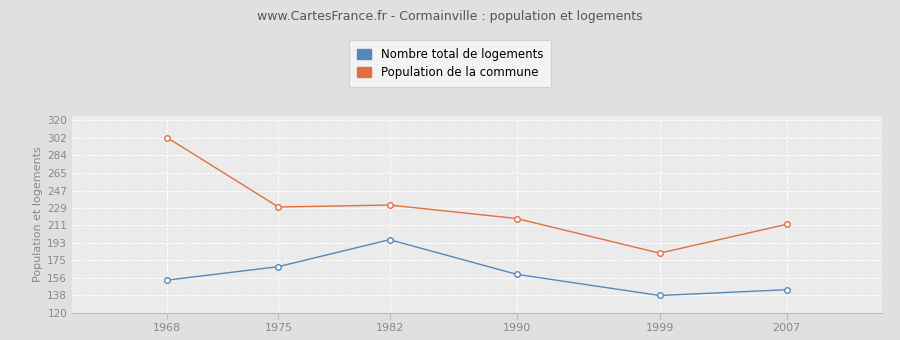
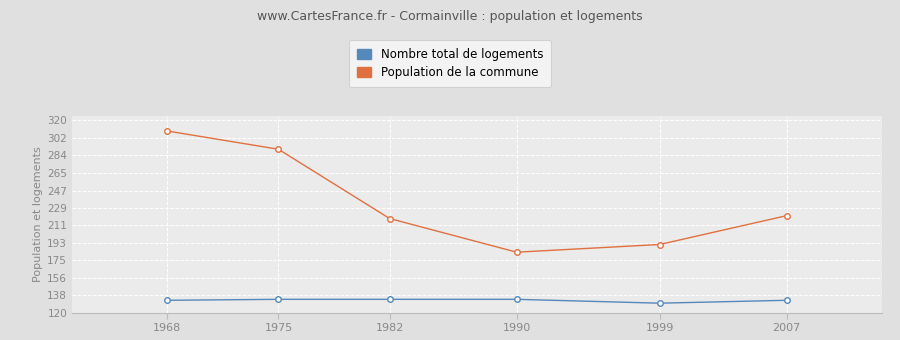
Population de la commune/1968: 302 -> 309
Nombre total de logements/1968: 154 -> 133
Population de la commune/1975: 230 -> 290
Nombre total de logements/1975: 168 -> 134
Population de la commune/1982: 232 -> 218
Nombre total de logements/1982: 196 -> 134
Population de la commune/1990: 218 -> 183
Nombre total de logements/1990: 160 -> 134
Population de la commune/1999: 182 -> 191
Nombre total de logements/1999: 138 -> 130
Population de la commune/2007: 212 -> 221
Nombre total de logements/2007: 144 -> 133
